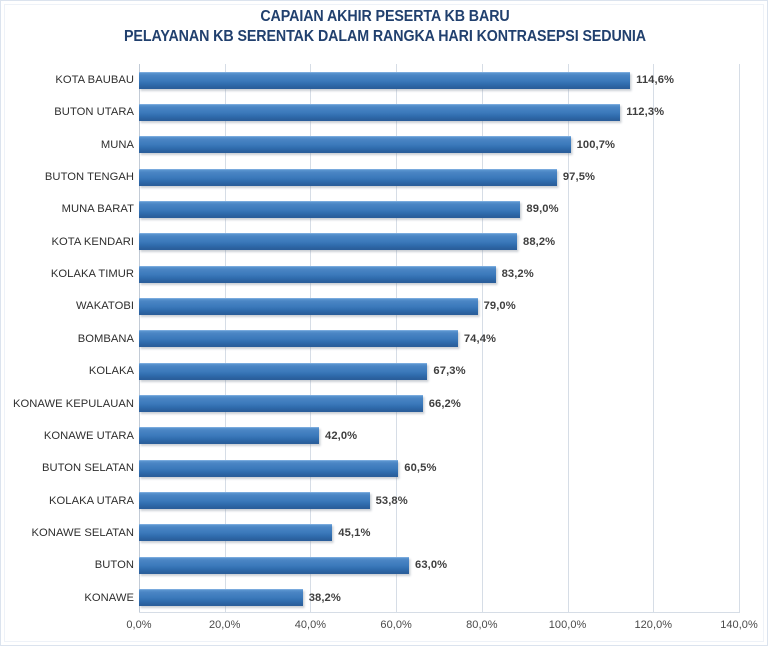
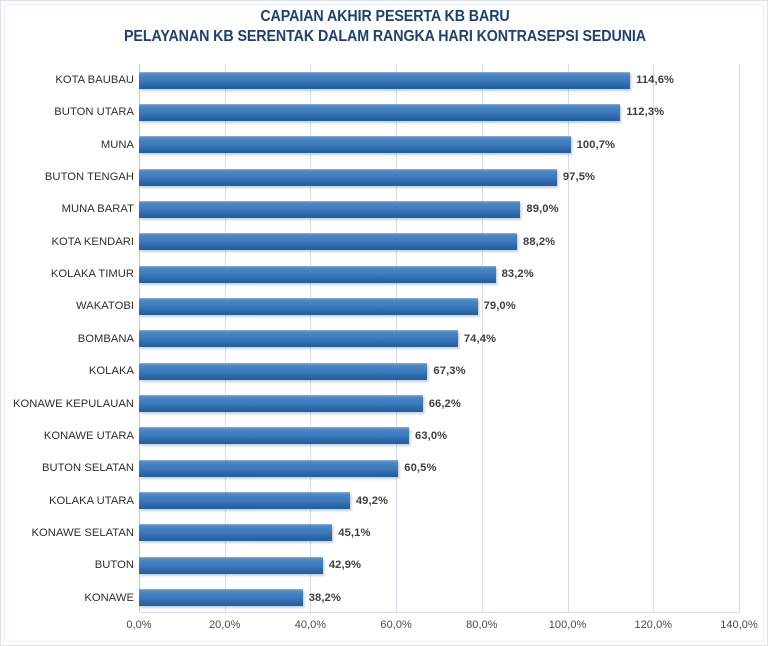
KONAWE UTARA: 42,0% -> 63,0%
KOLAKA UTARA: 53,8% -> 49,2%
BUTON: 63,0% -> 42,9%
